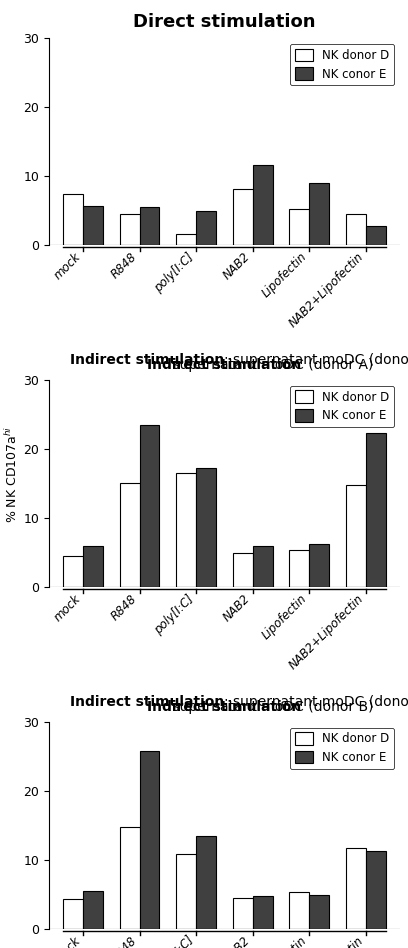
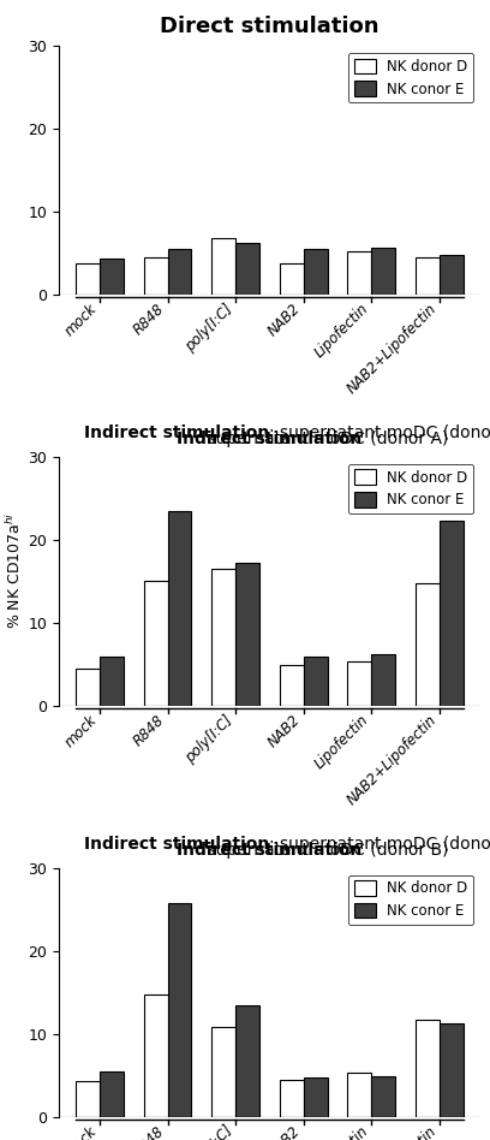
Direct stimulation/NK donor D/mock: 7.4 -> 3.8
Direct stimulation/NK conor E/mock: 5.6 -> 4.3
Direct stimulation/NK donor D/poly[I:C]: 1.6 -> 6.8
Direct stimulation/NK conor E/poly[I:C]: 5.0 -> 6.2
Direct stimulation/NK donor D/NAB2: 8.2 -> 3.8
Direct stimulation/NK conor E/NAB2: 11.6 -> 5.5
Direct stimulation/NK conor E/Lipofectin: 9.0 -> 5.7
Direct stimulation/NK conor E/NAB2+Lipofectin: 2.8 -> 4.8
